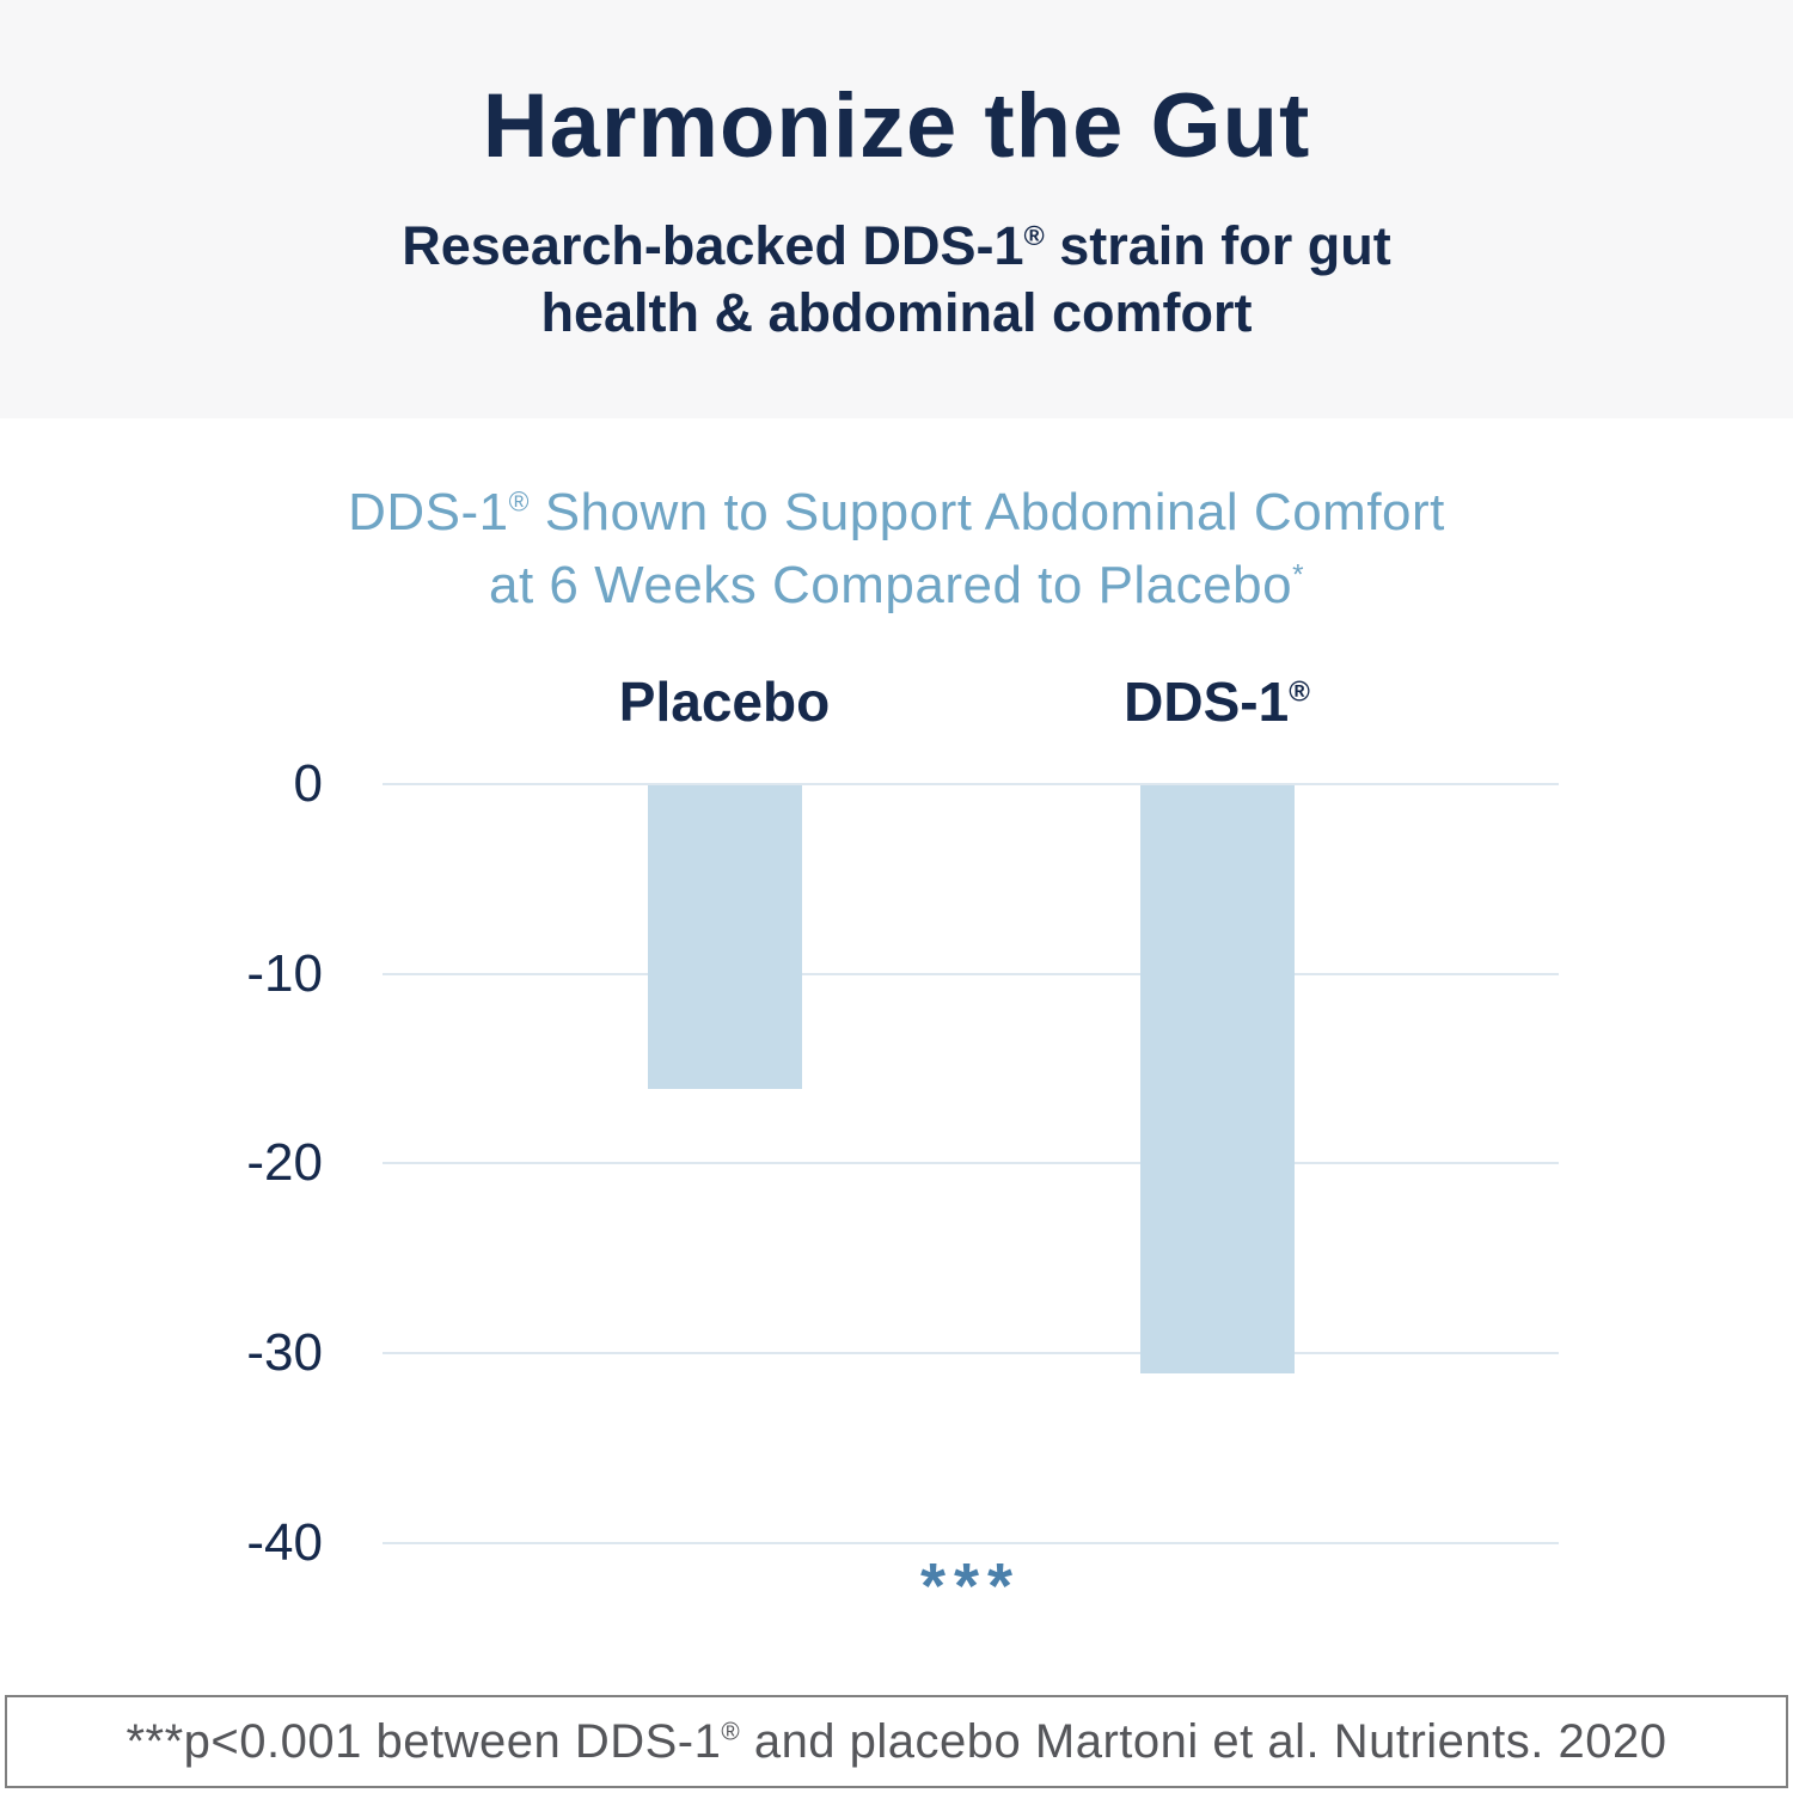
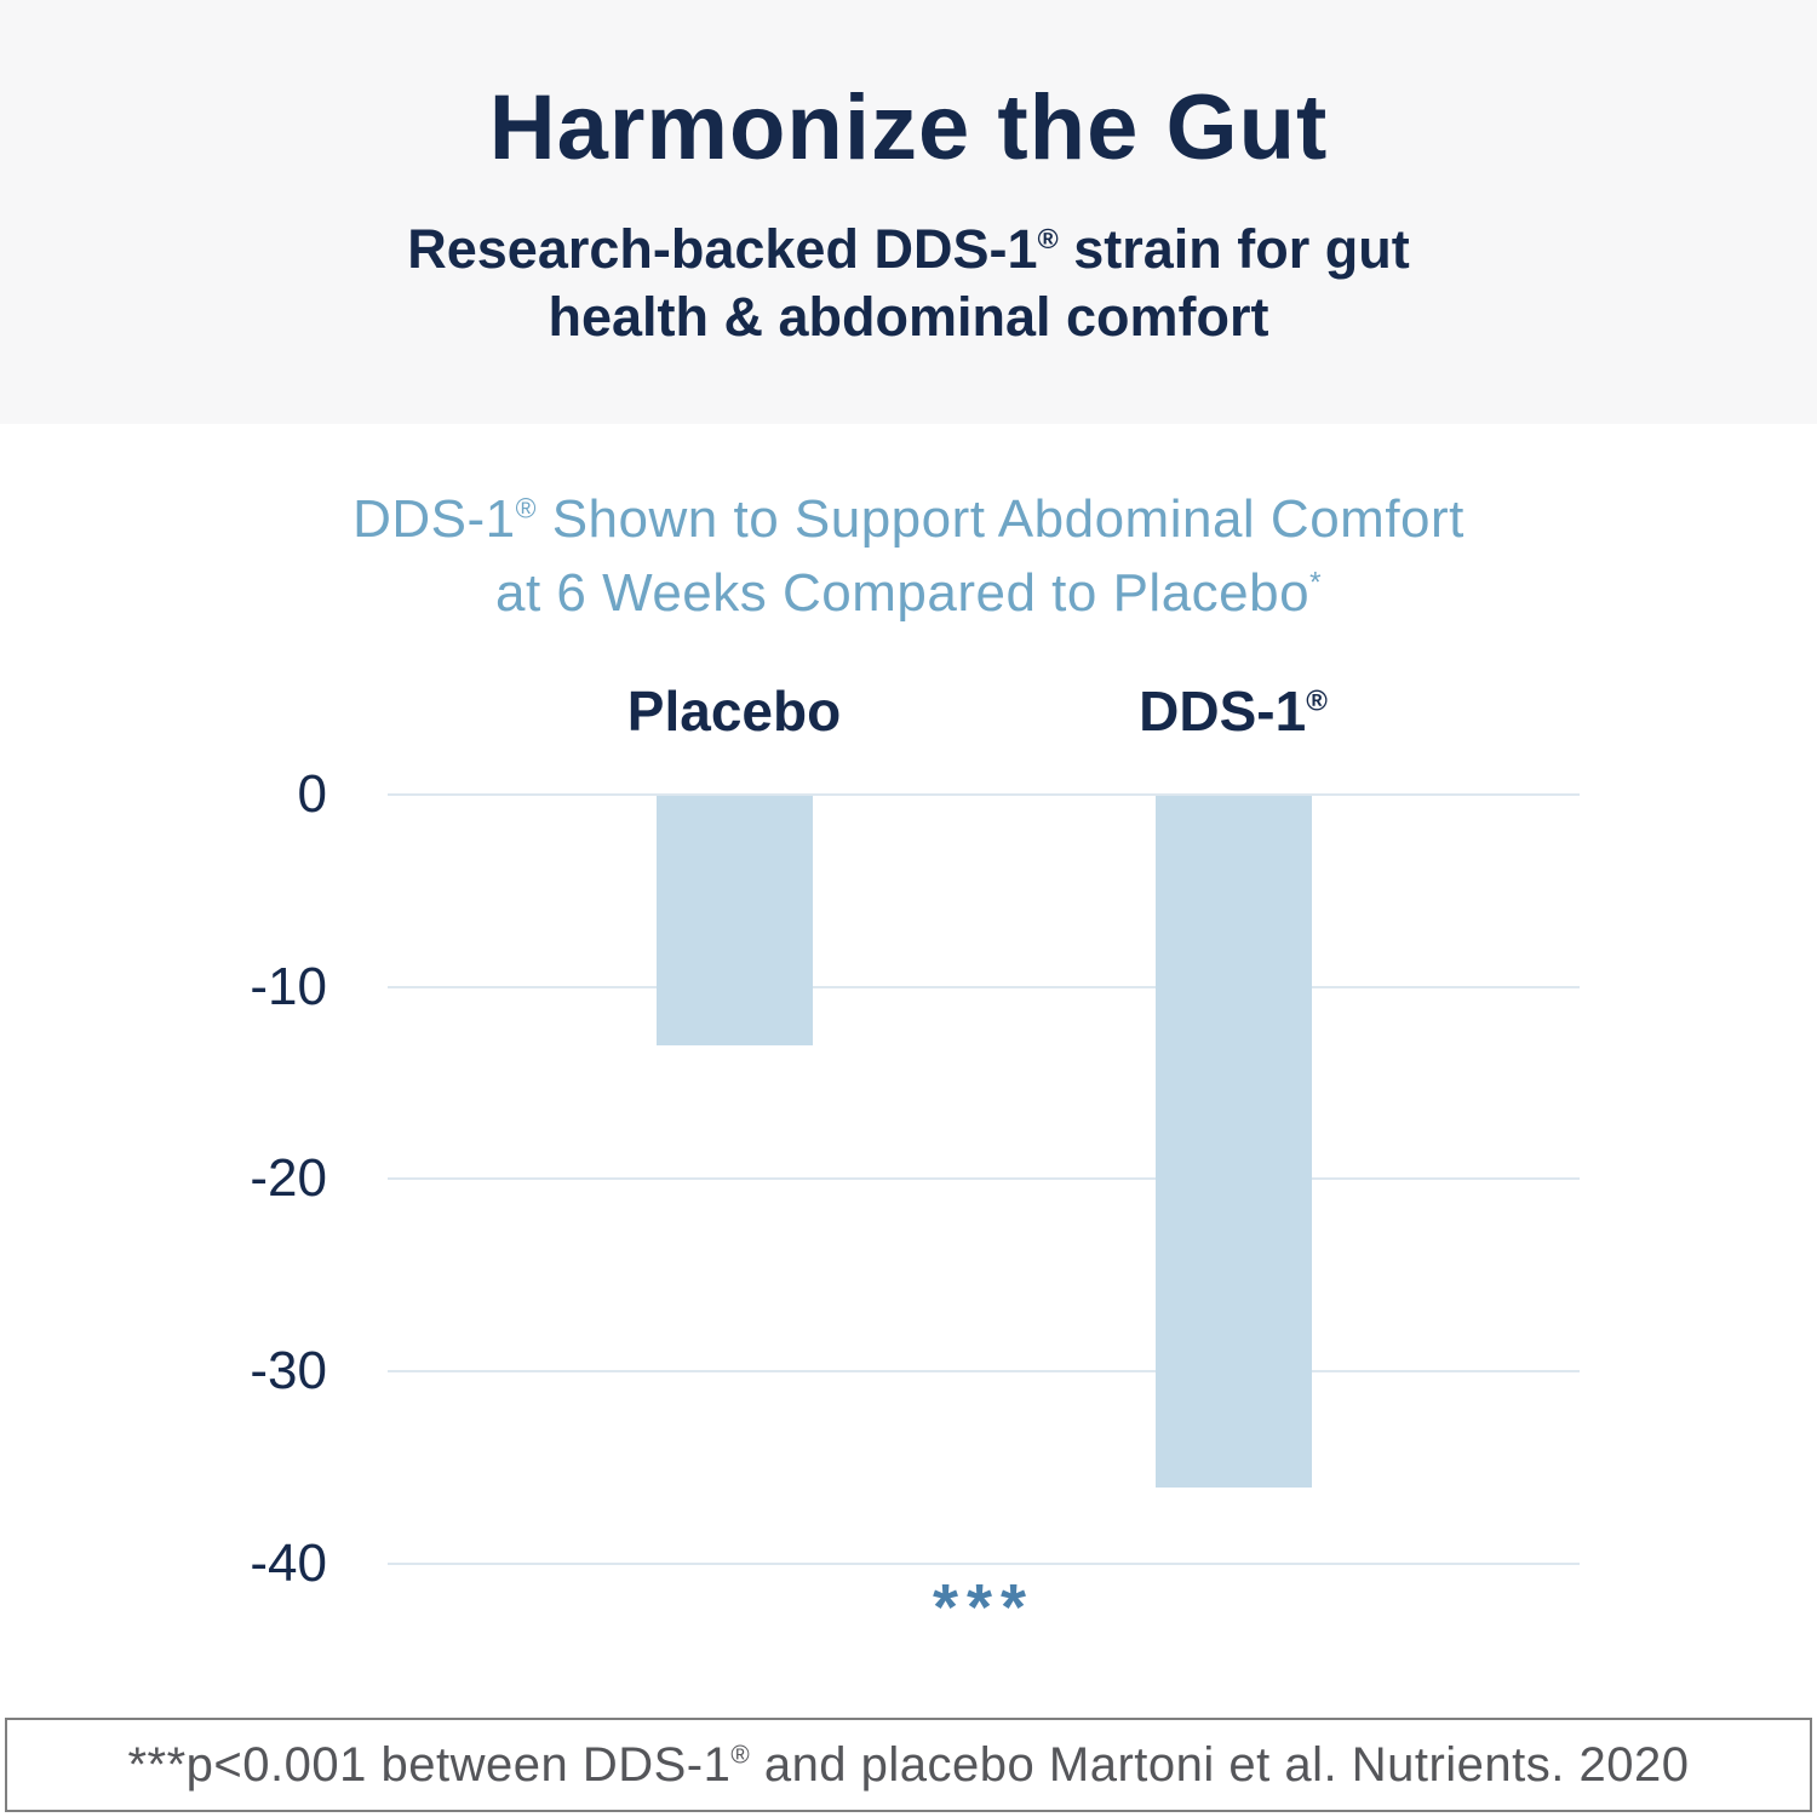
Placebo: -16 -> -13
DDS-1®: -31 -> -36
